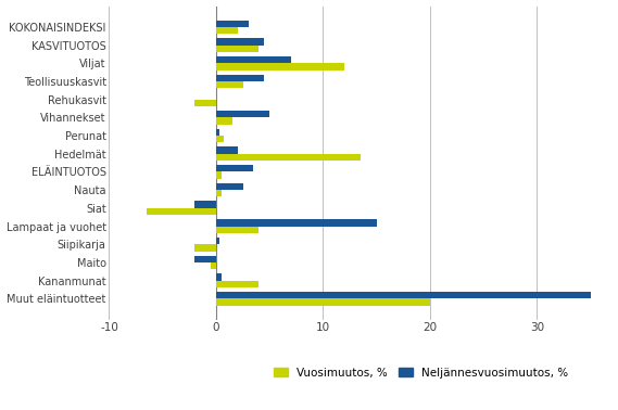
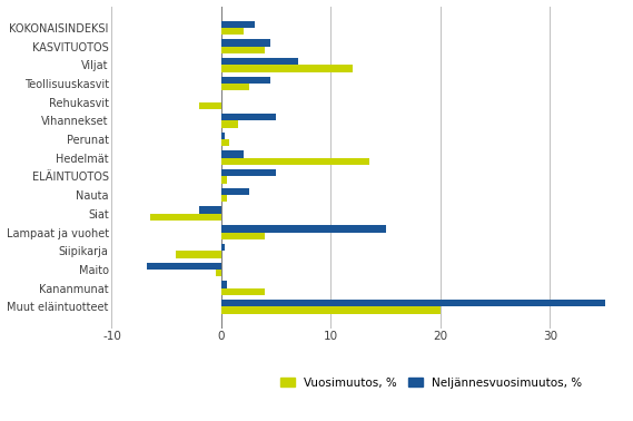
Neljännesvuosimuutos, %/ELÄINTUOTOS: 3.5 -> 5.0
Vuosimuutos, %/Siipikarja: -2.0 -> -4.2
Neljännesvuosimuutos, %/Maito: -2.0 -> -6.8
